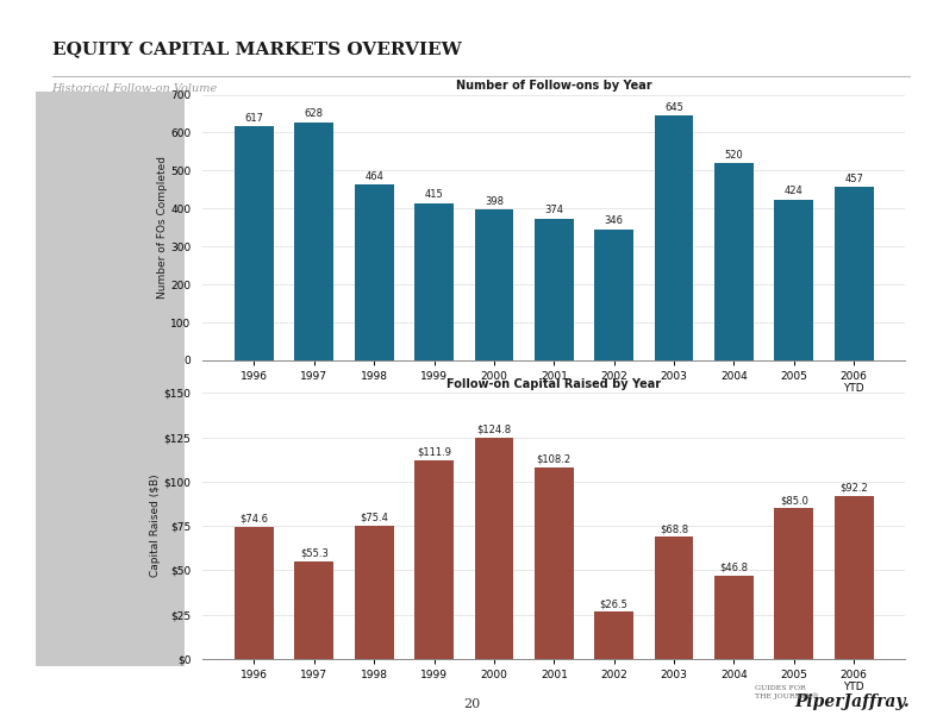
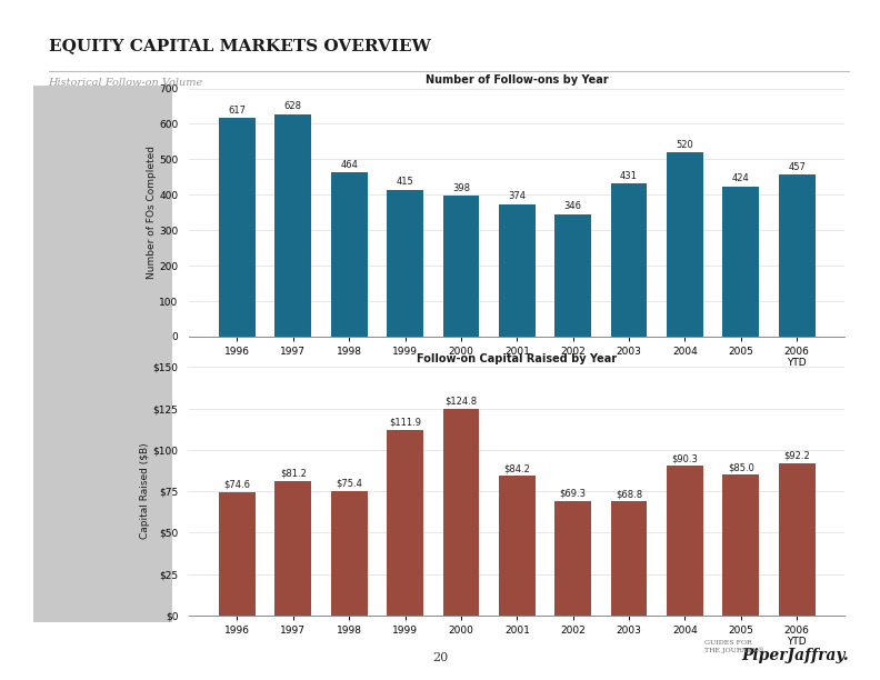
Number of Follow-ons by Year/2003: 645 -> 431
Follow-on Capital Raised by Year/1997: $55.3 -> $81.2
Follow-on Capital Raised by Year/2001: $108.2 -> $84.2
Follow-on Capital Raised by Year/2002: $26.5 -> $69.3
Follow-on Capital Raised by Year/2004: $46.8 -> $90.3
